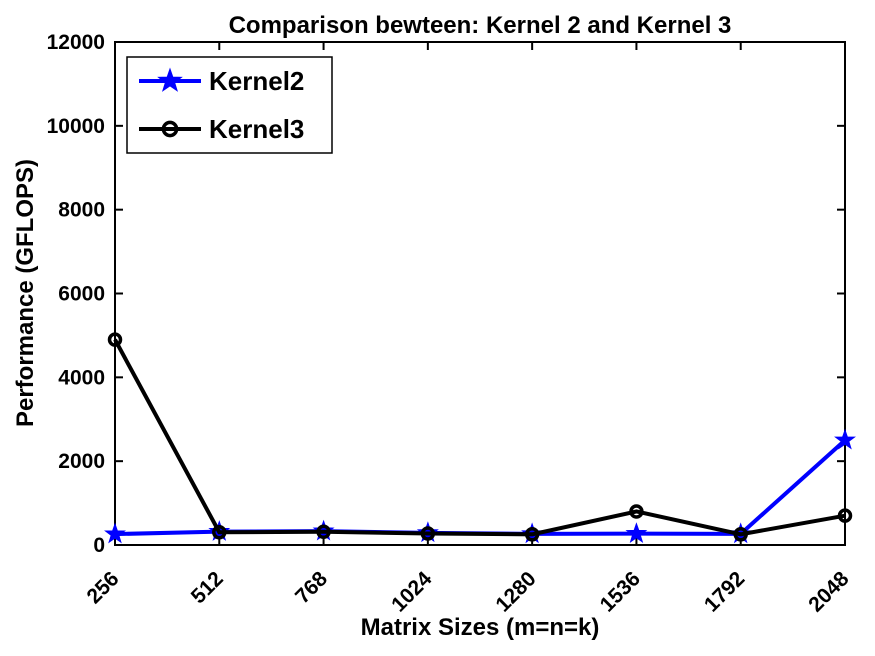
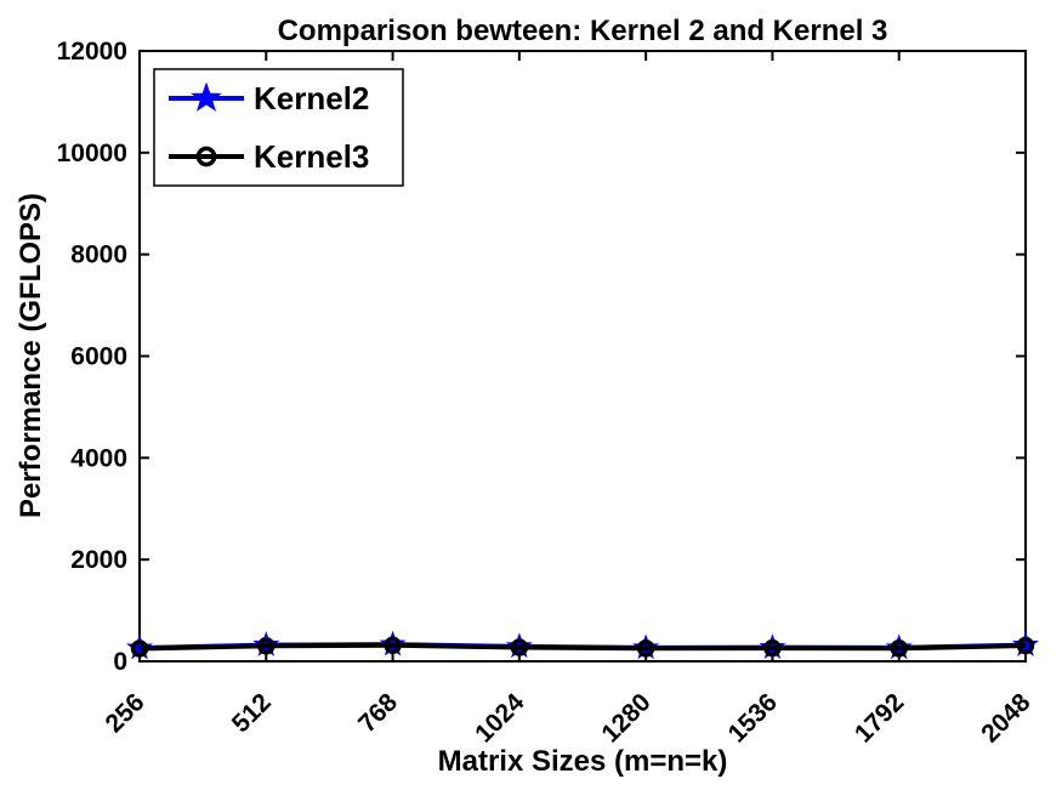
Kernel3/256: 4900 -> 200
Kernel3/1536: 800 -> 300
Kernel2/2048: 2500 -> 300
Kernel3/2048: 700 -> 300
